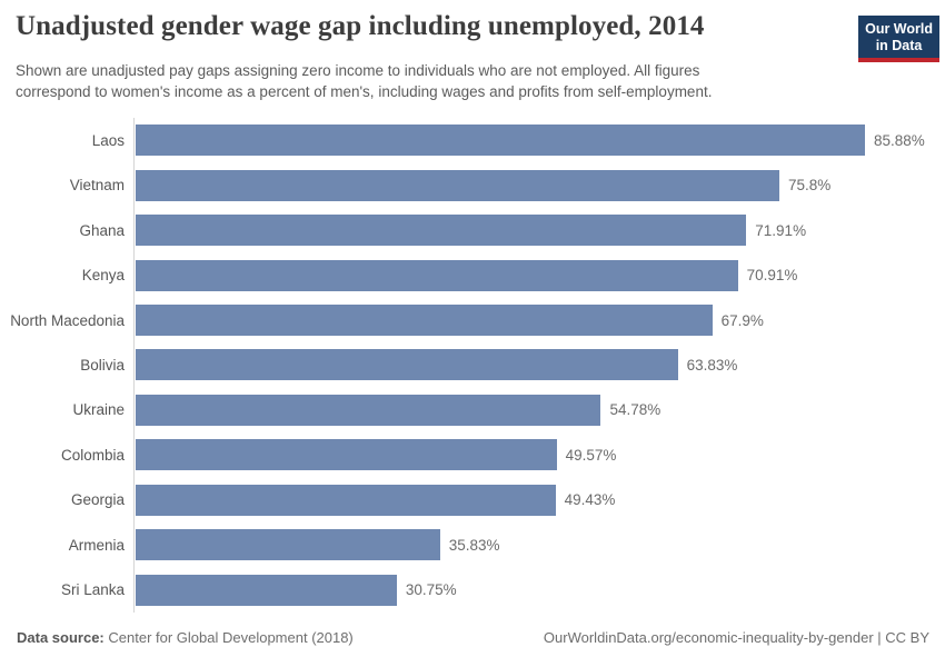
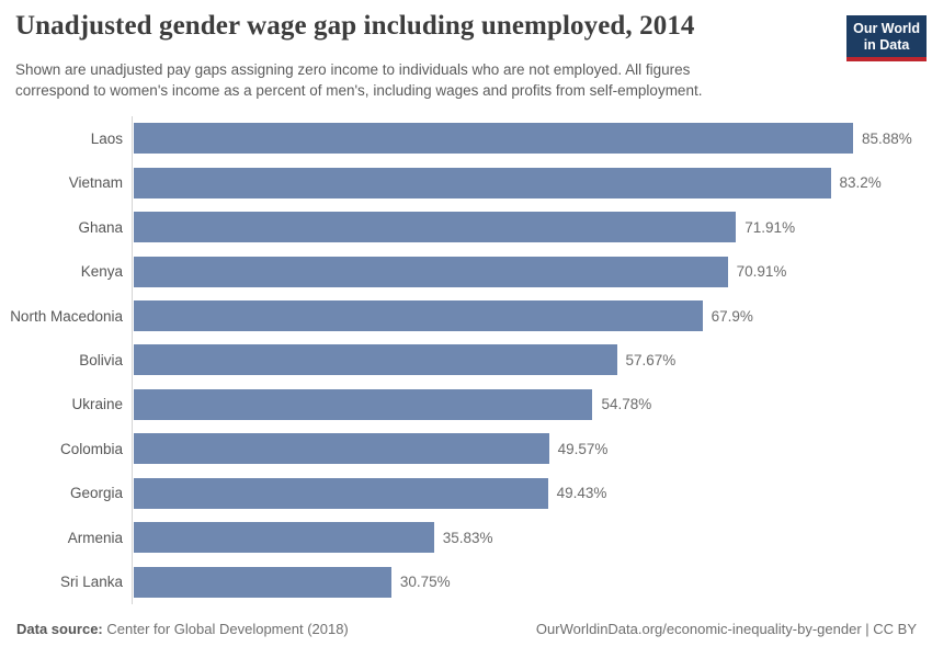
Vietnam: 75.8% -> 83.2%
Bolivia: 63.83% -> 57.67%
